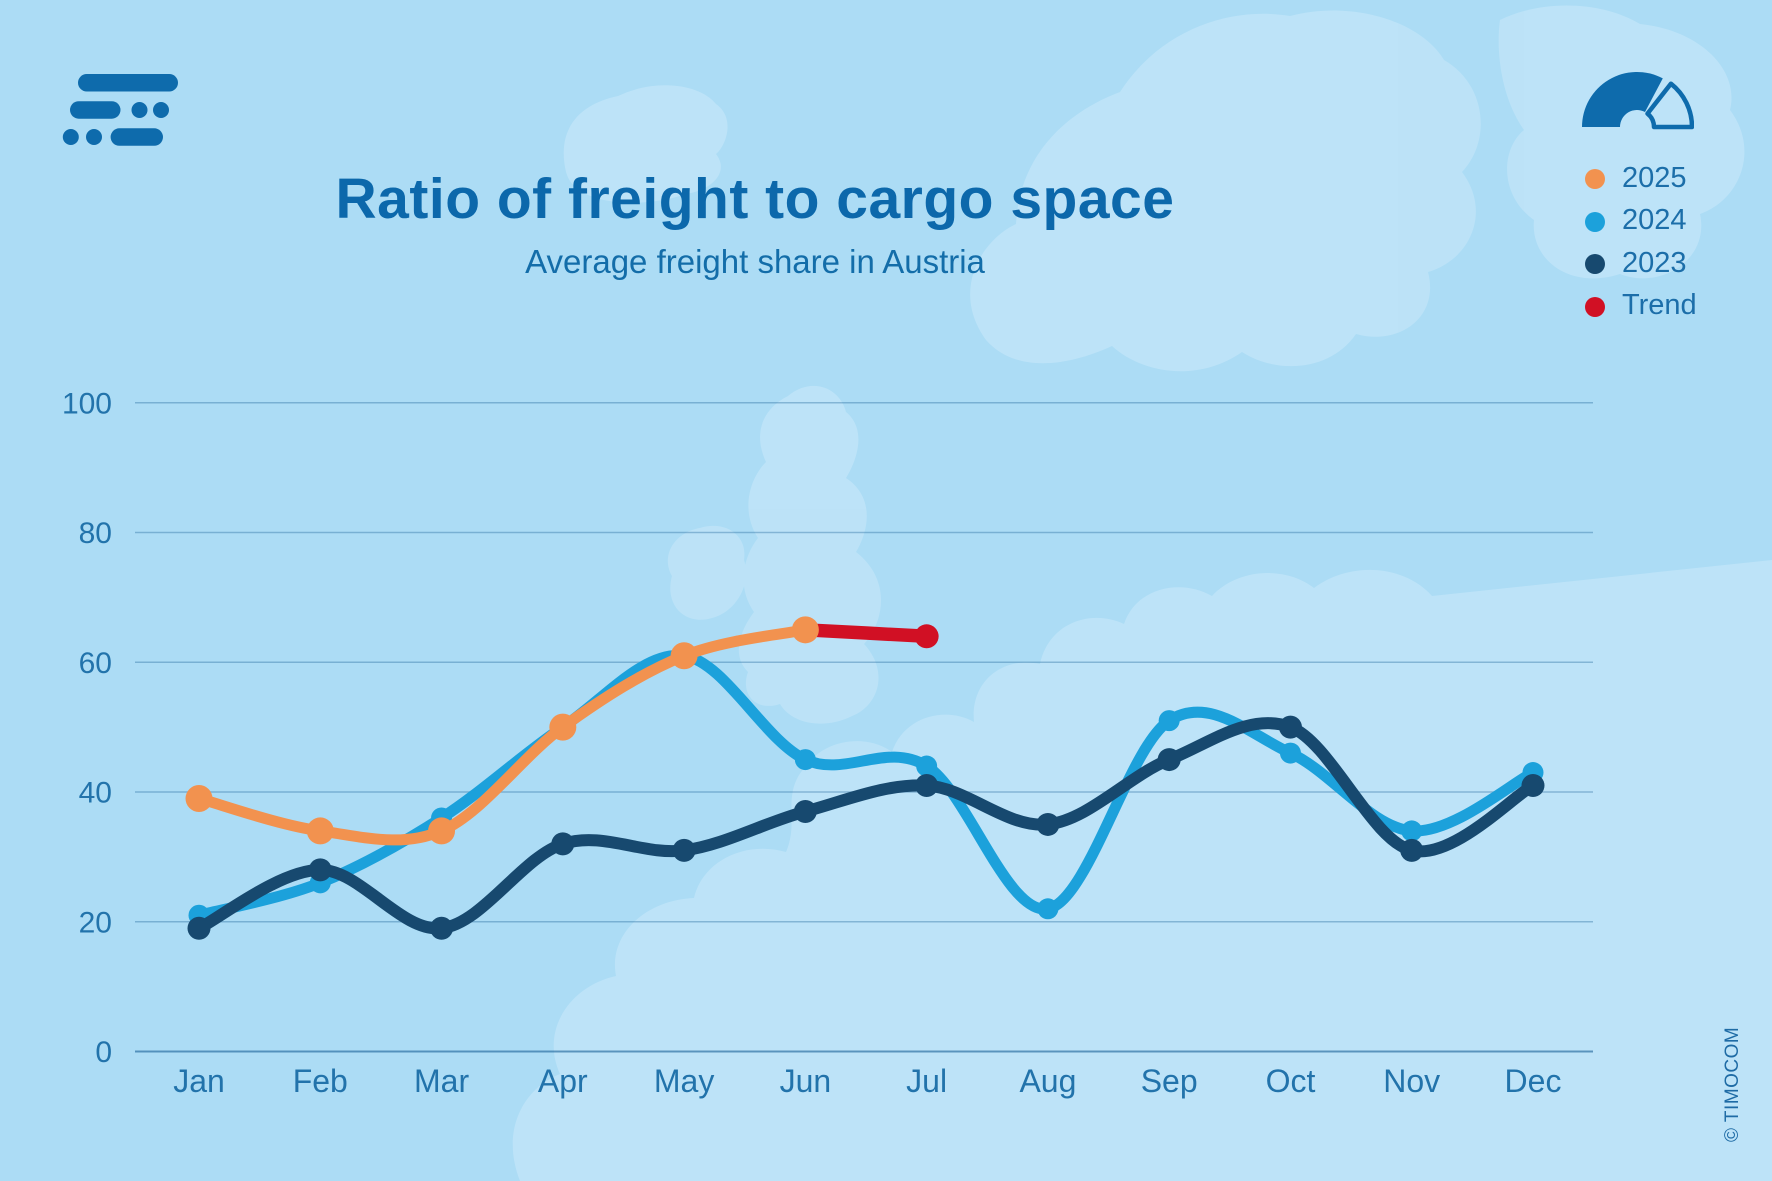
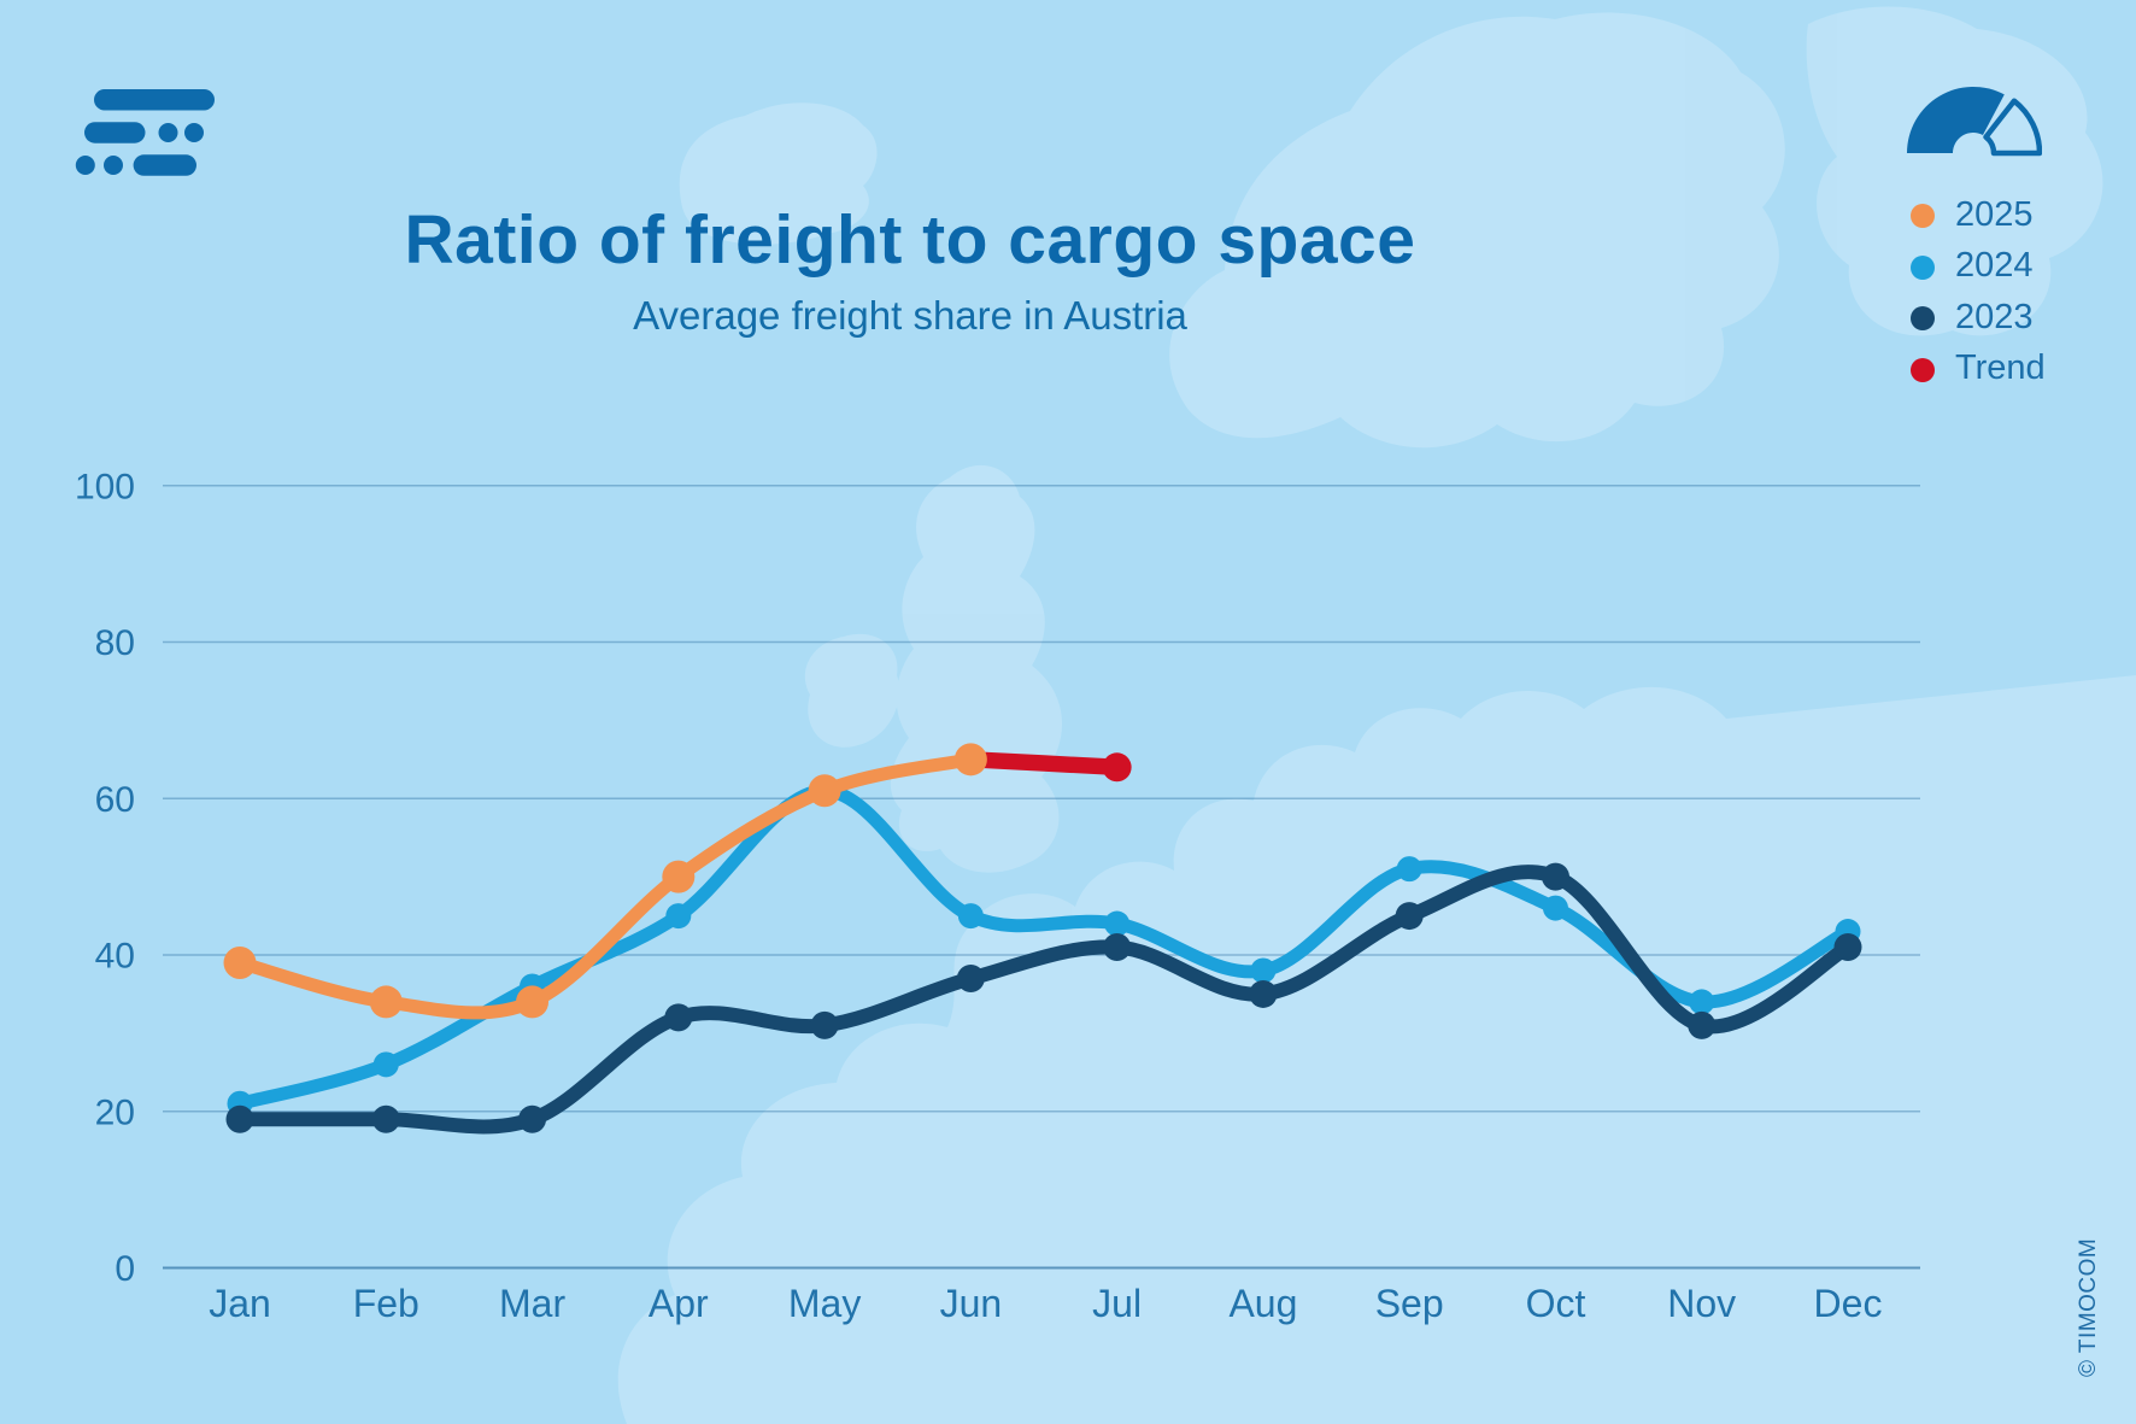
2023/Feb: 28 -> 19
2024/Apr: 50 -> 45
2024/Aug: 22 -> 38
